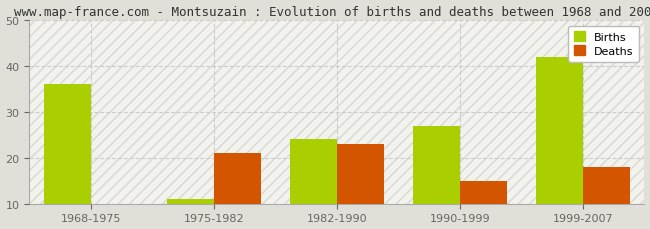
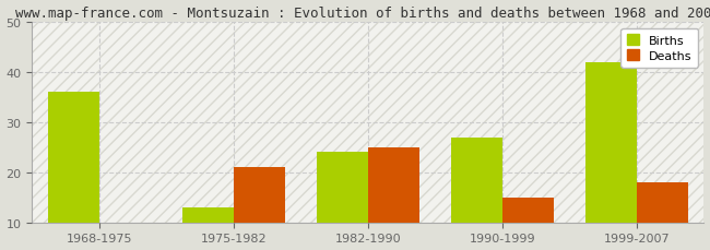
Births/1975-1982: 11 -> 13
Deaths/1982-1990: 23 -> 25
